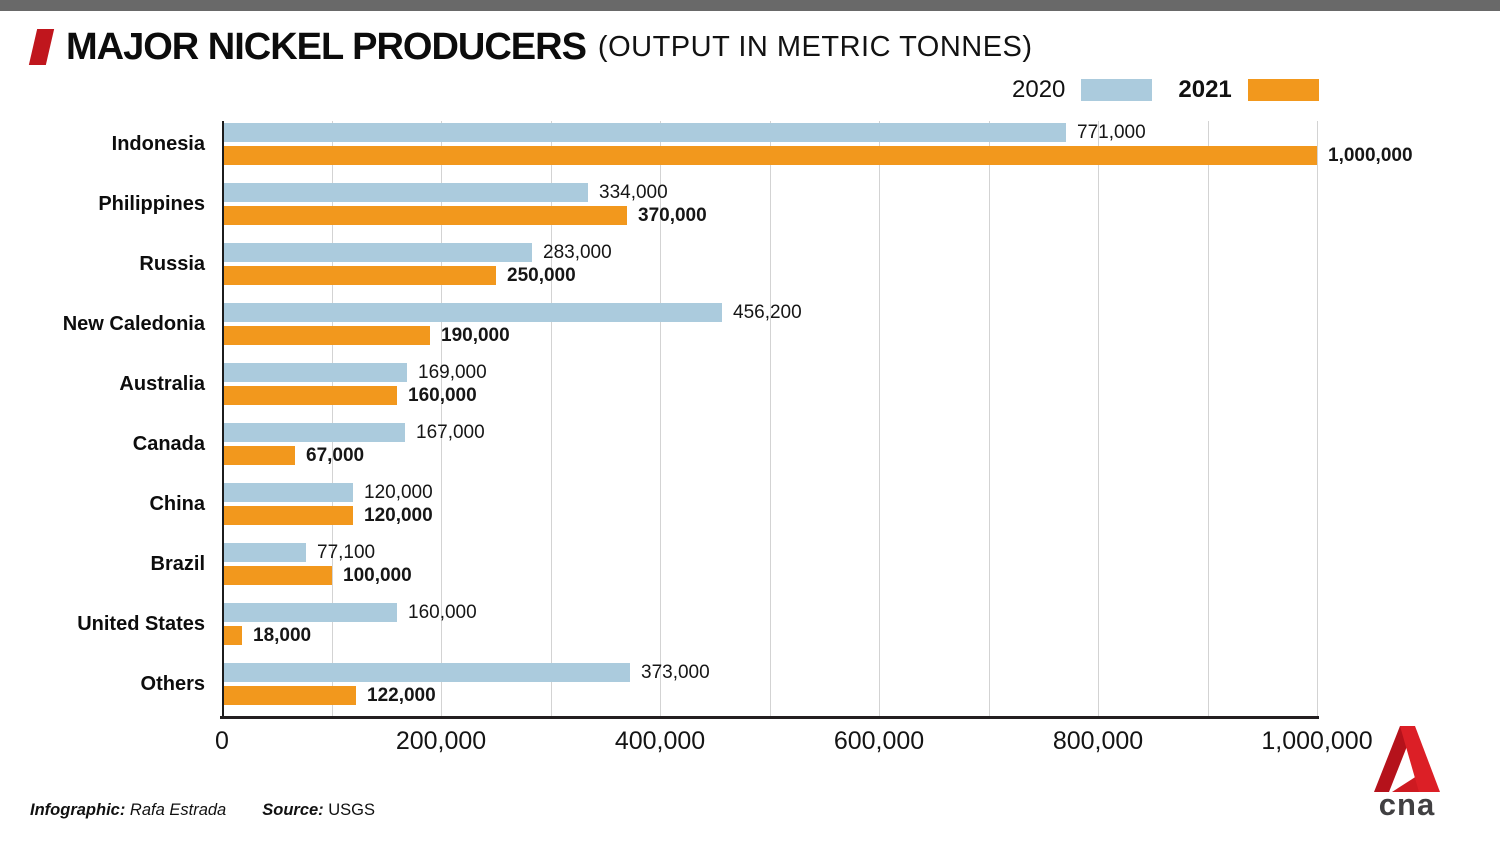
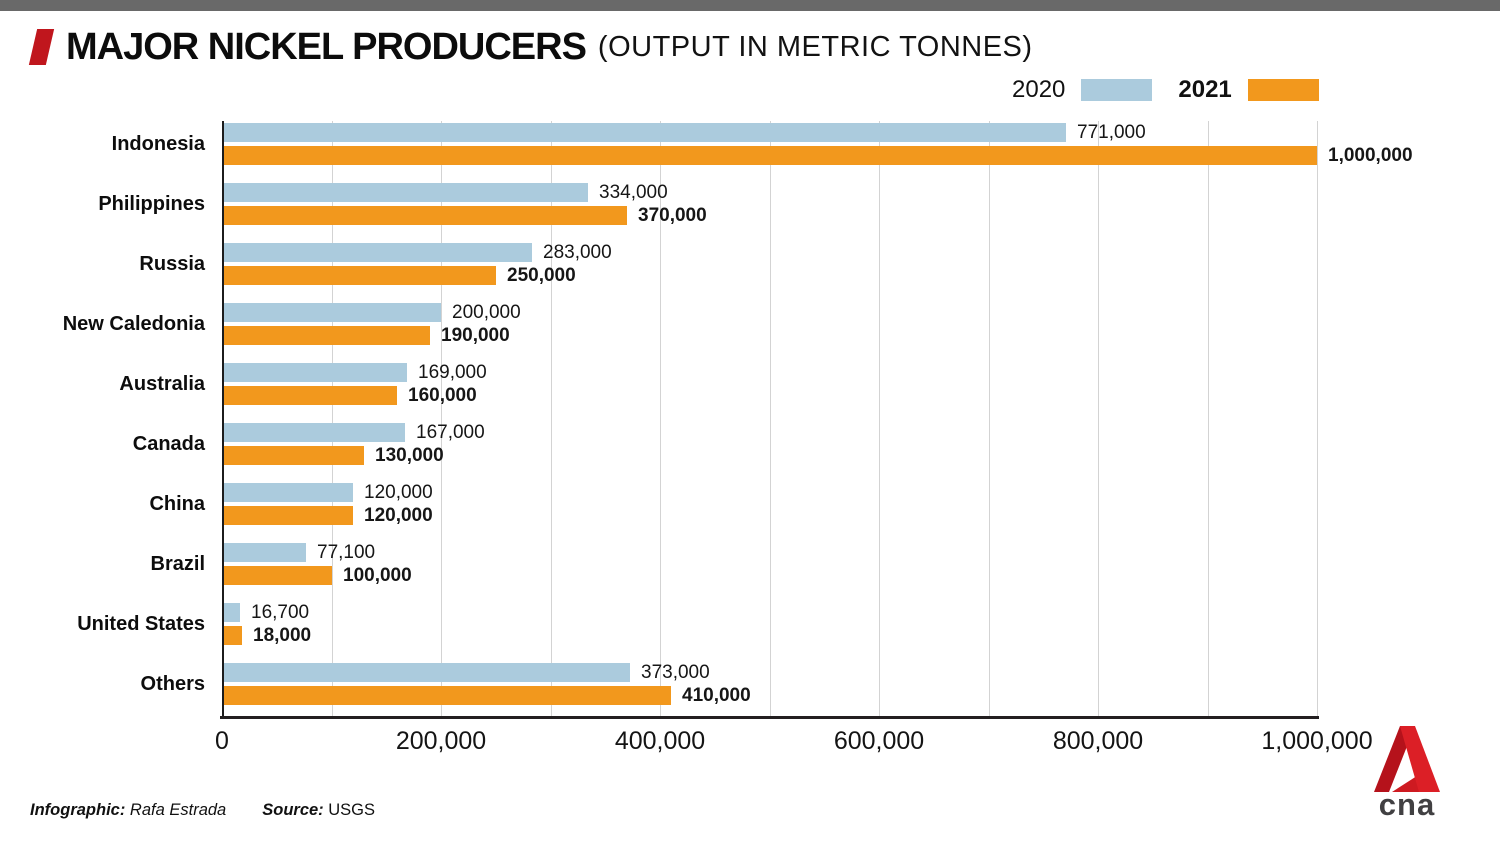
2020/New Caledonia: 456,200 -> 200,000
2021/Canada: 67,000 -> 130,000
2020/United States: 160,000 -> 16,700
2021/Others: 122,000 -> 410,000
